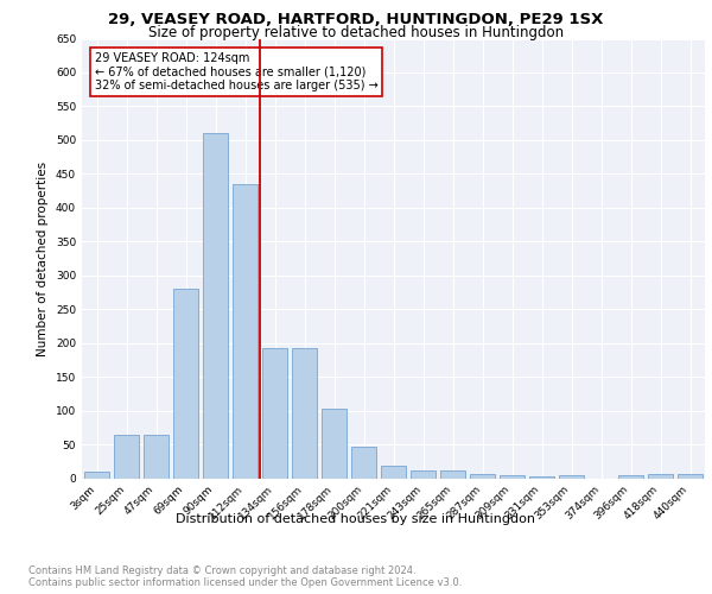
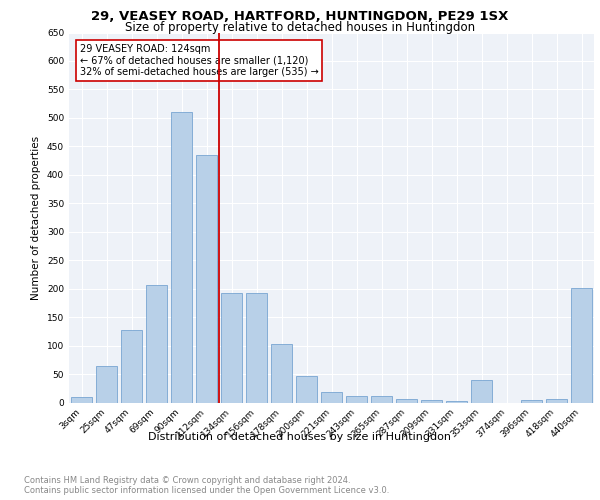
47sqm: 65 -> 128
69sqm: 280 -> 206
353sqm: 4 -> 40
440sqm: 6 -> 202
